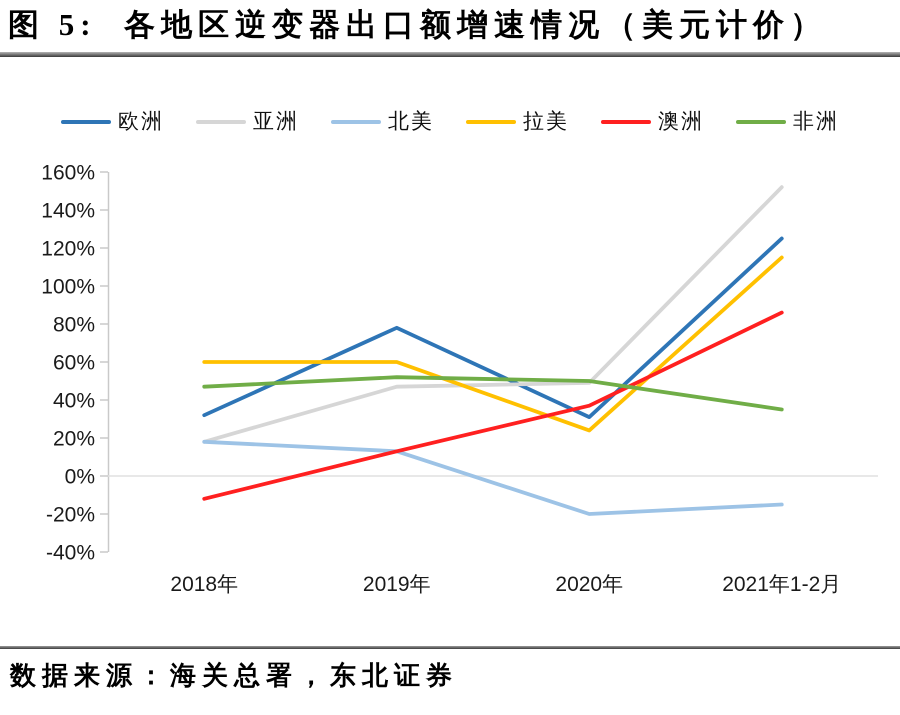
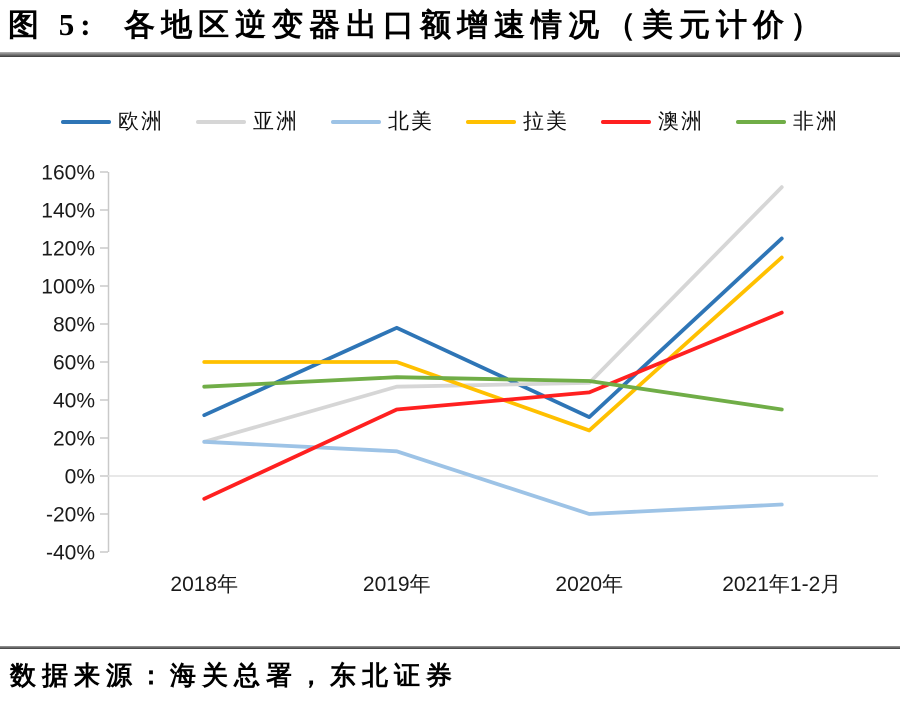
澳洲/2019年: 13% -> 35%
澳洲/2020年: 37% -> 44%
